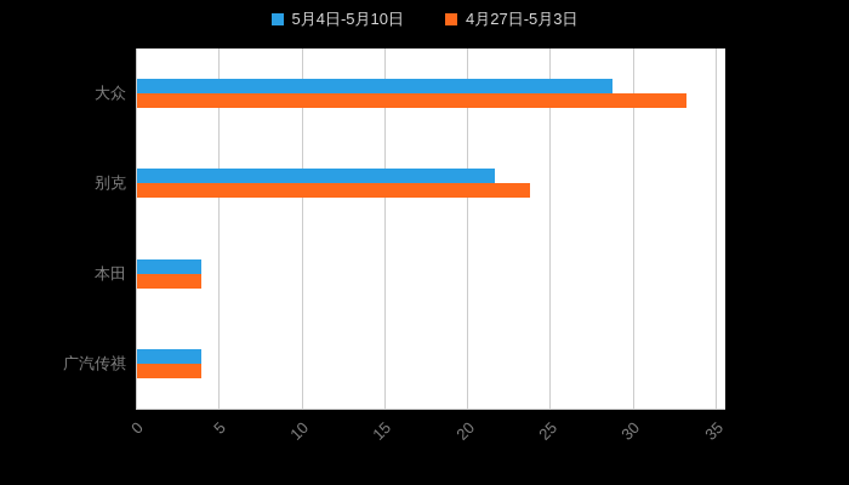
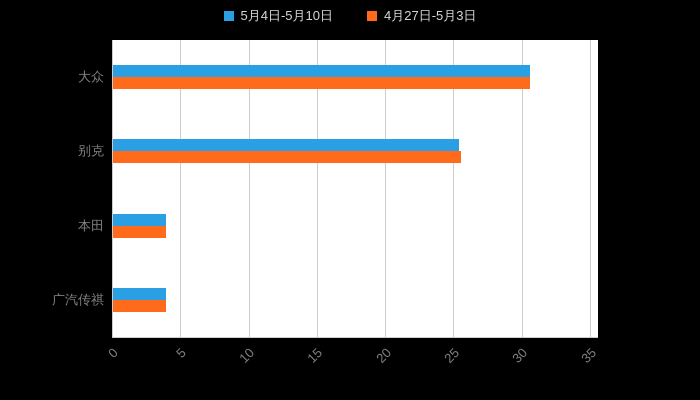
5月4日-5月10日/大众: 28.7 -> 30.5
4月27日-5月3日/大众: 33.2 -> 30.5
5月4日-5月10日/别克: 21.6 -> 25.3
4月27日-5月3日/别克: 23.7 -> 25.5
